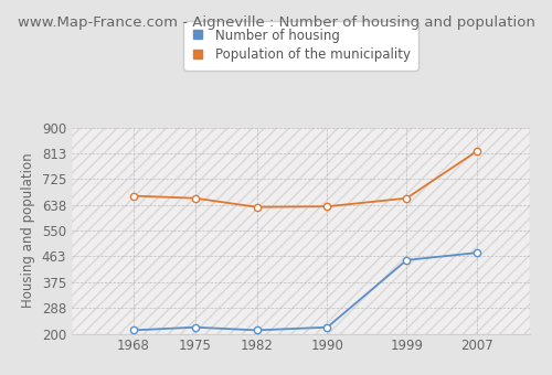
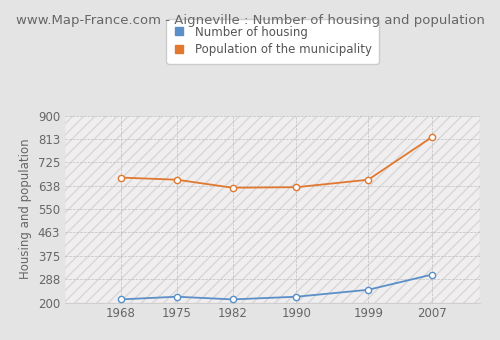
Number of housing/1999: 450 -> 248
Number of housing/2007: 475 -> 305
